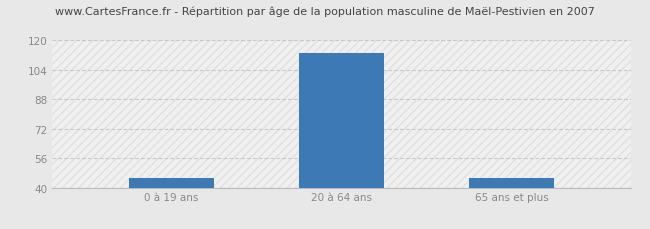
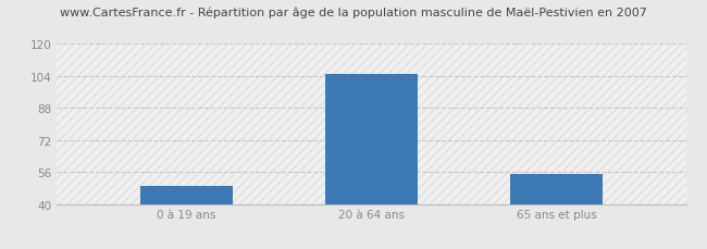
0 à 19 ans: 45 -> 49
20 à 64 ans: 113 -> 105
65 ans et plus: 45 -> 55
